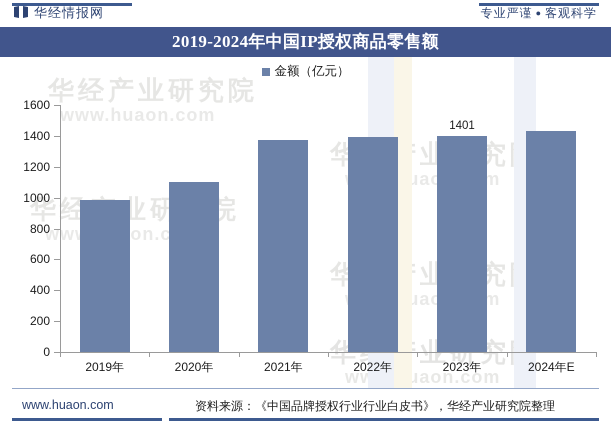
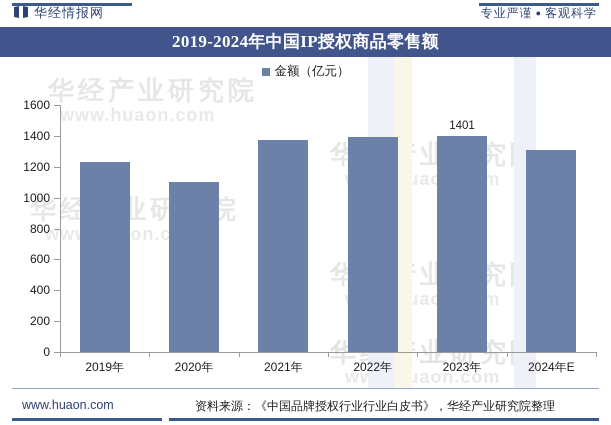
2019年: 980 -> 1230
2024年E: 1430 -> 1310
